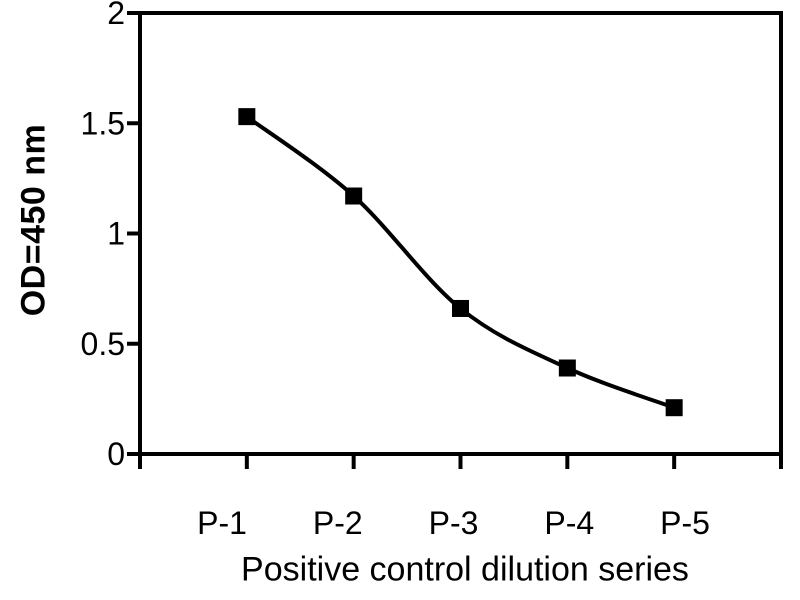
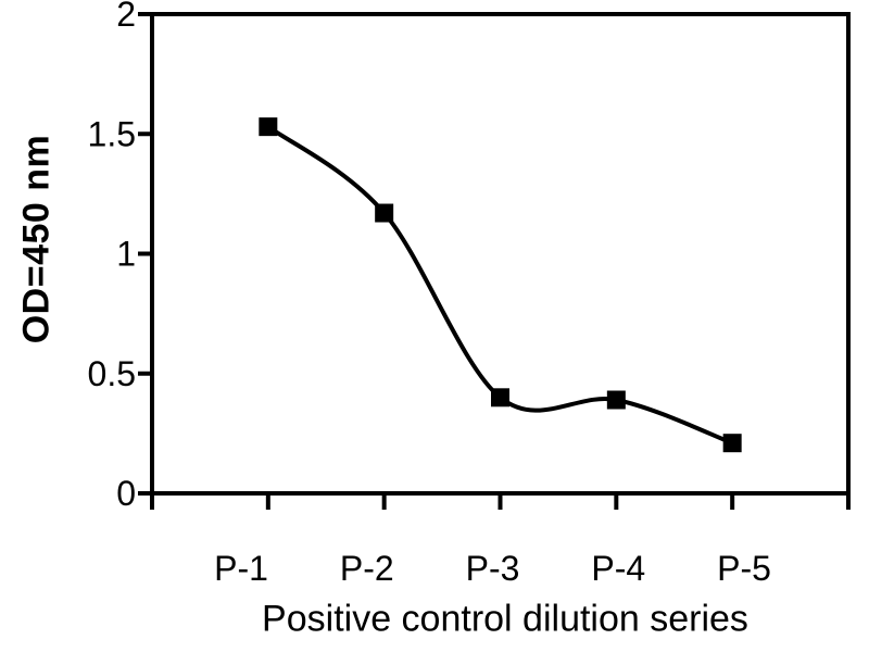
P-3: 0.66 -> 0.40
